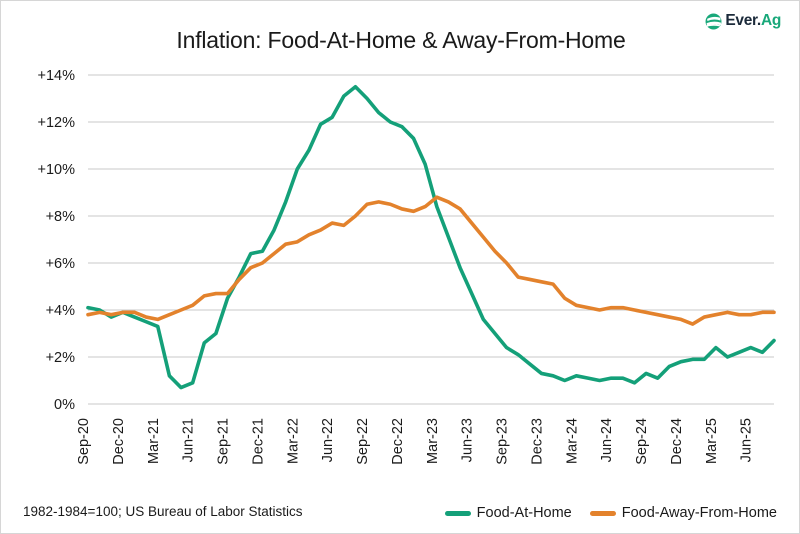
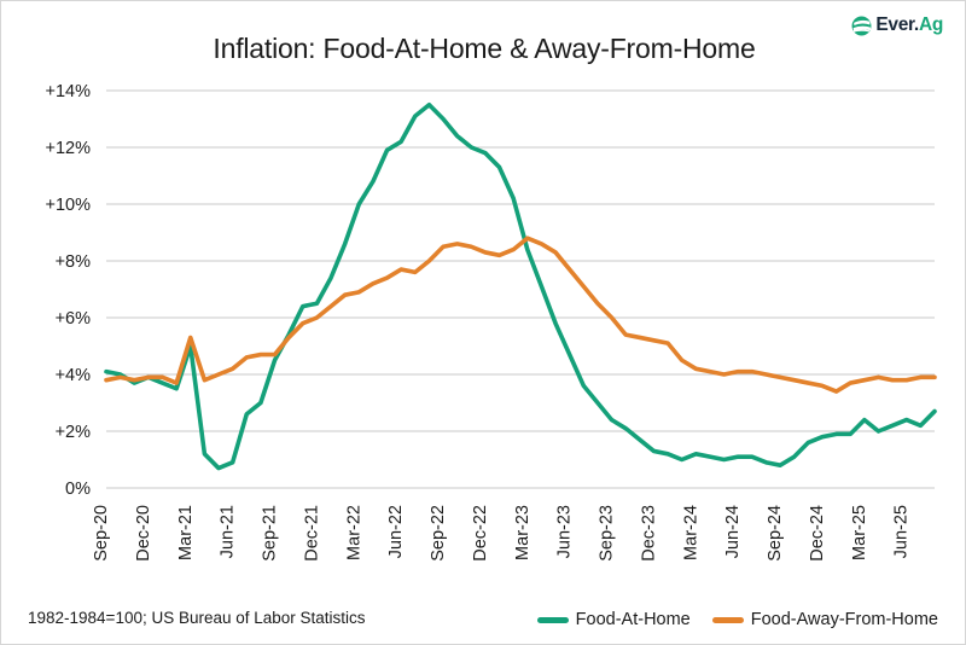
Food-At-Home/Mar-21: 3.3% -> 5.0%
Food-Away-From-Home/Mar-21: 3.6% -> 5.3%
Food-At-Home/Sep-24: 1.3% -> 0.8%
